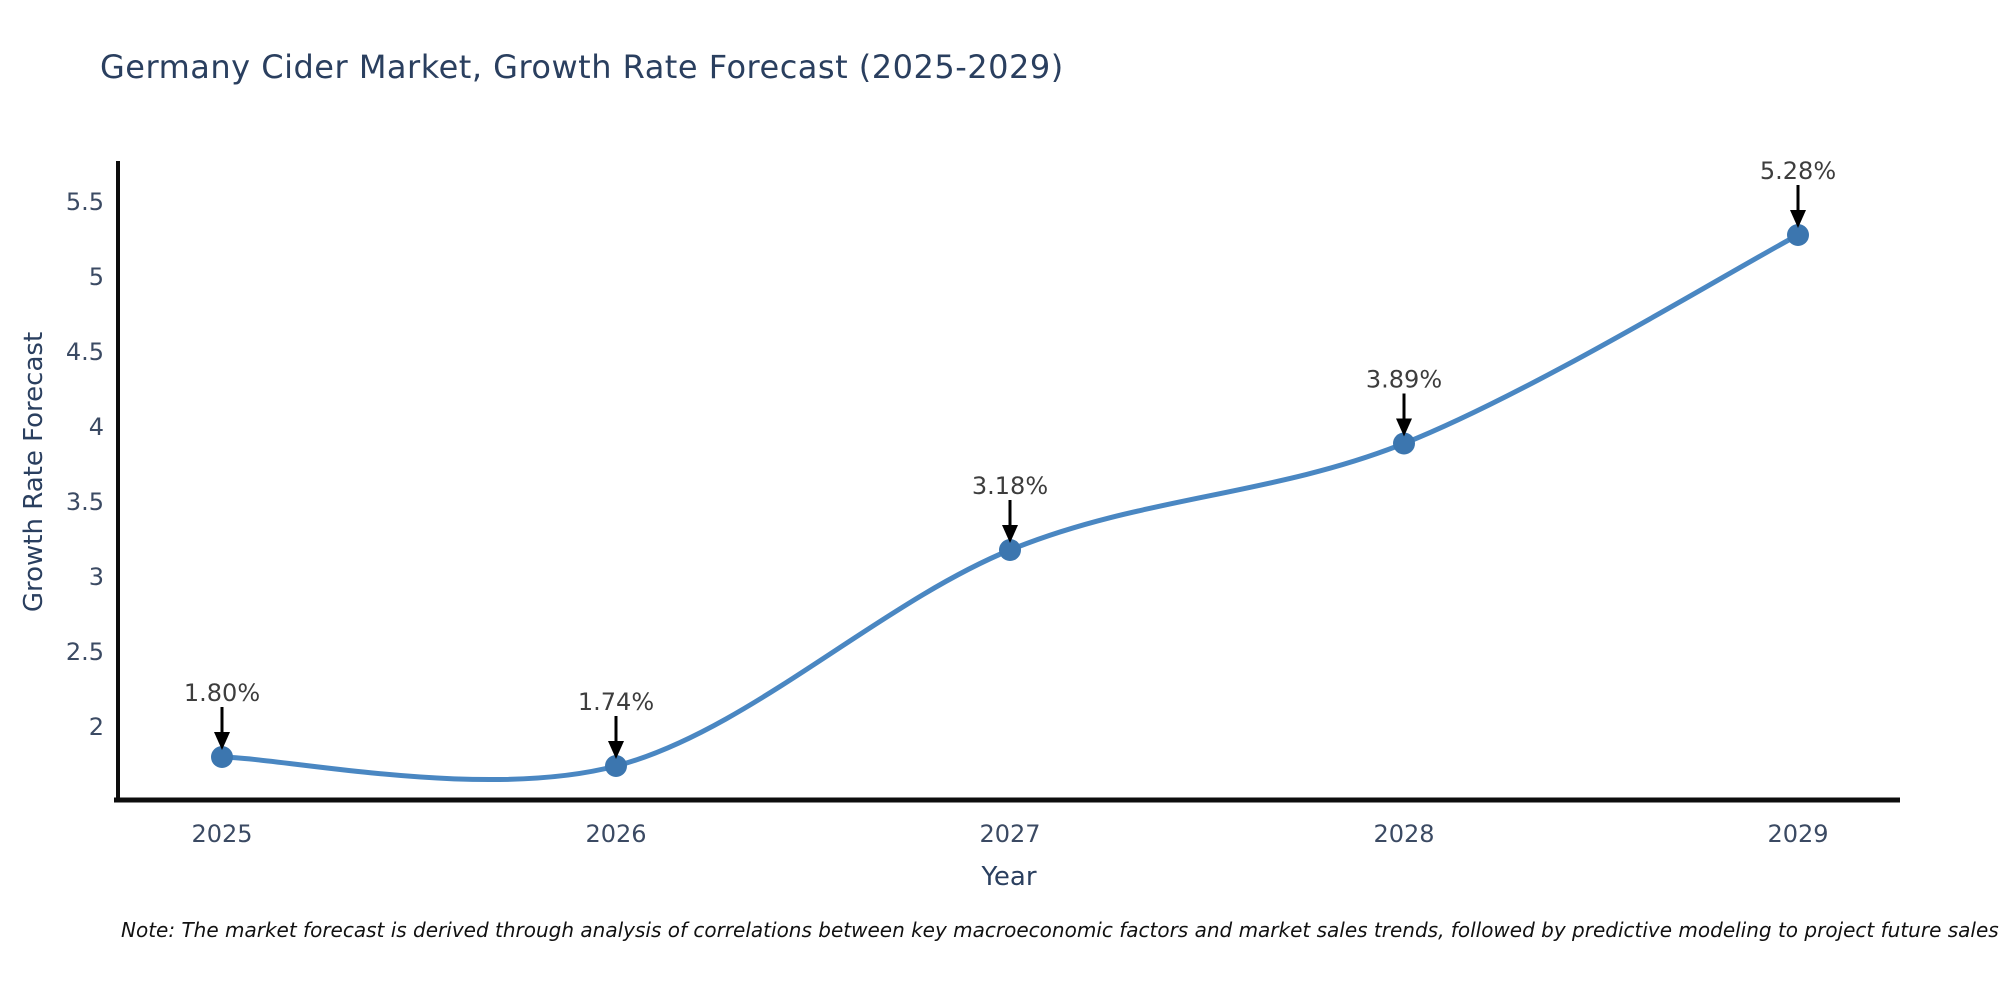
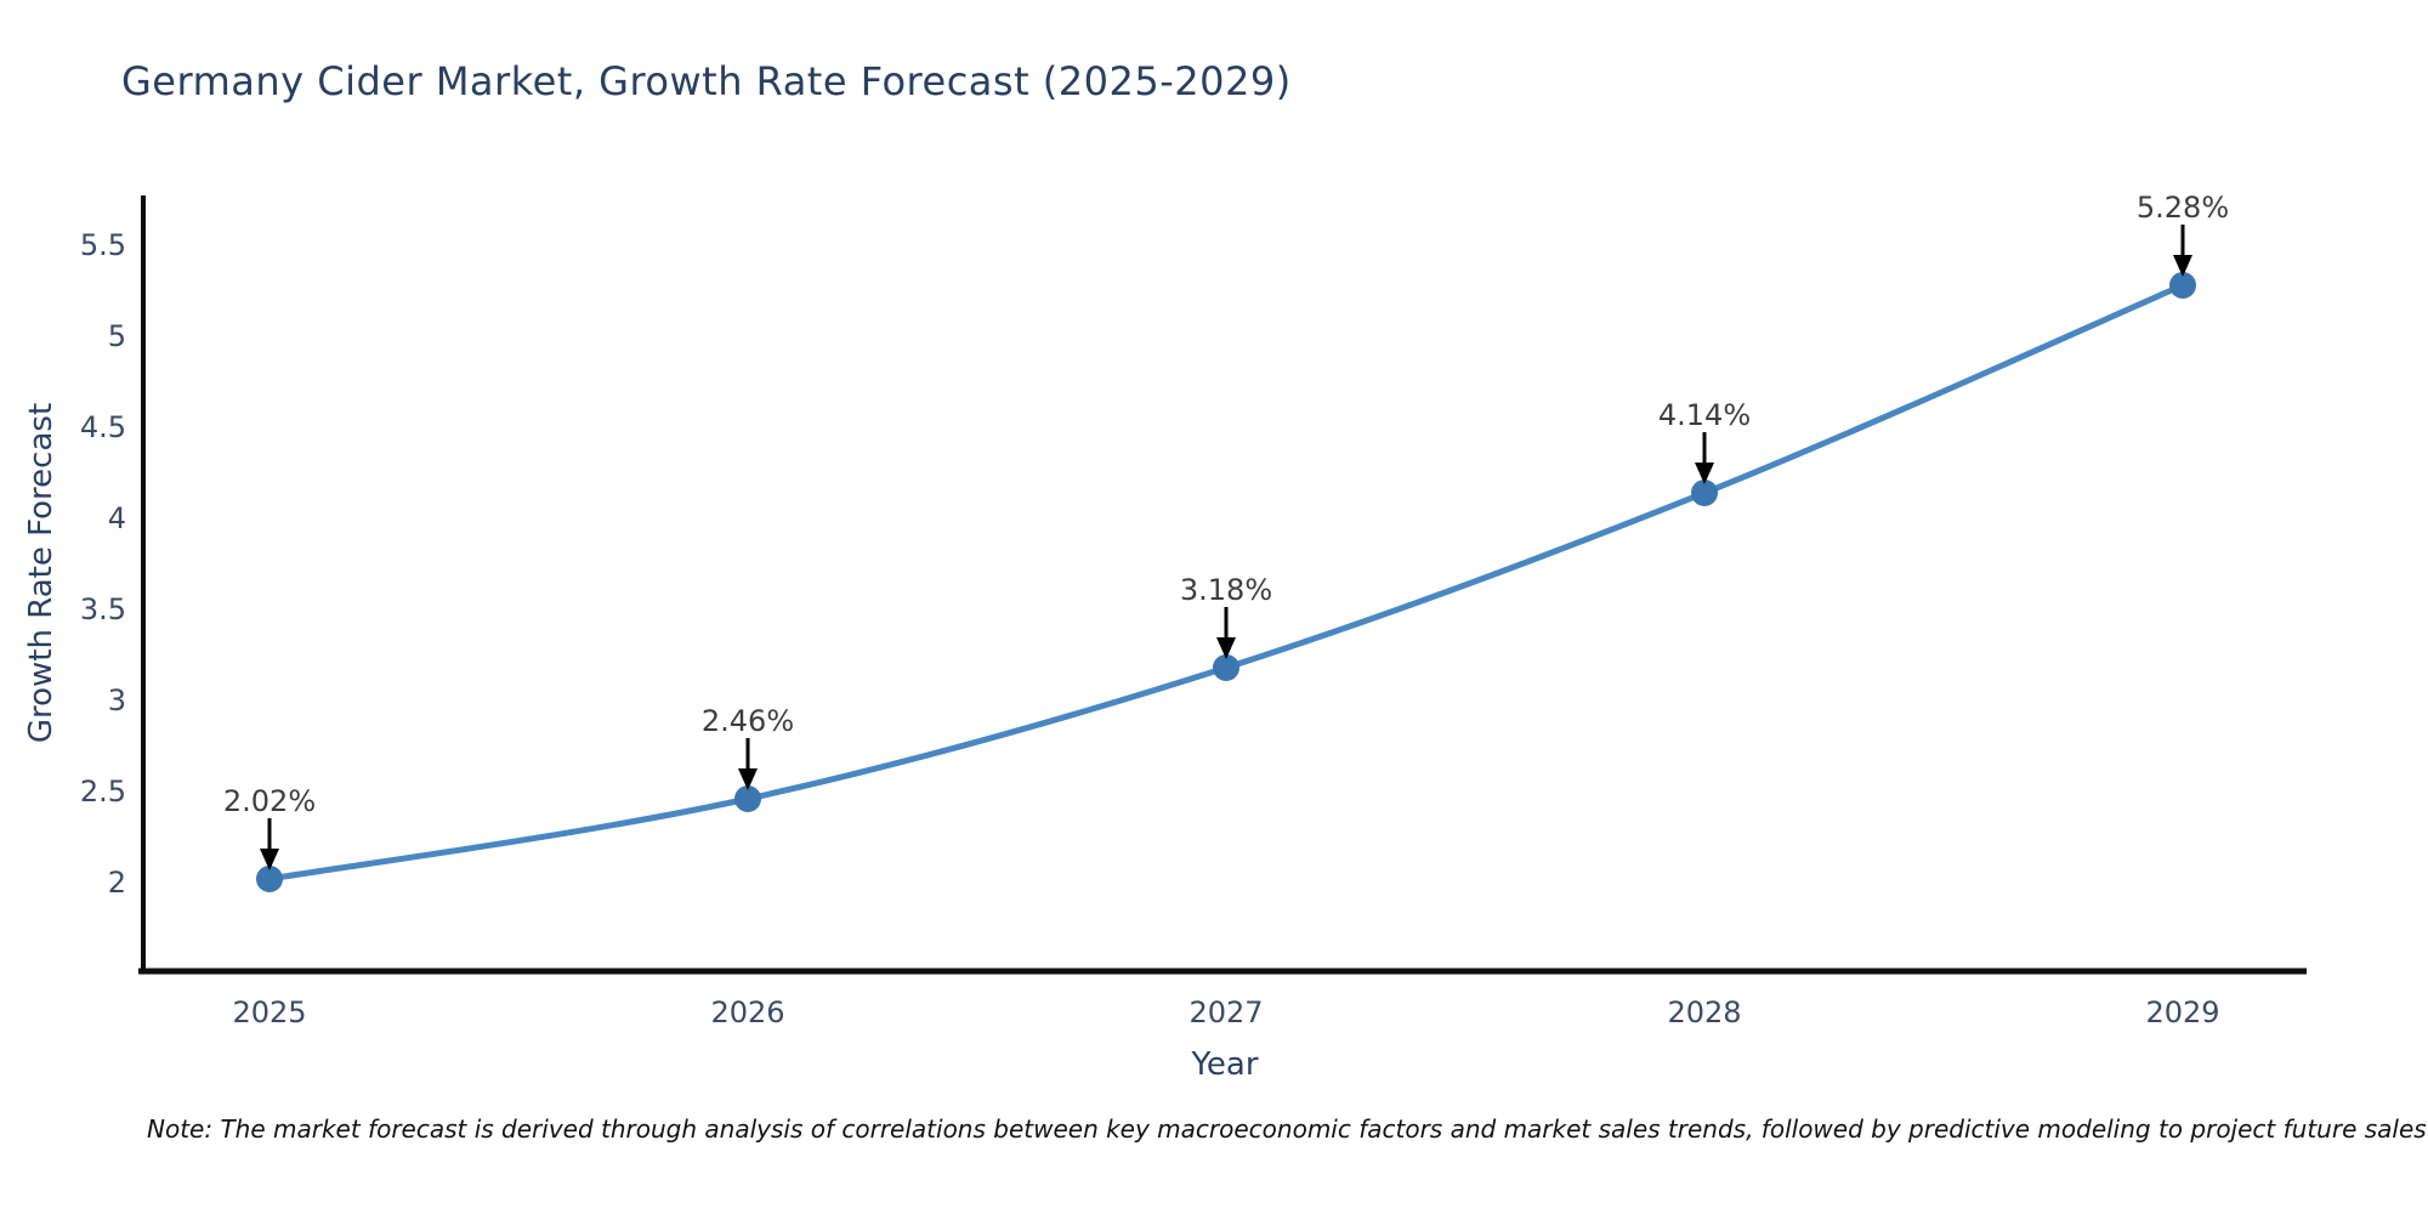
2025: 1.80% -> 2.02%
2026: 1.74% -> 2.46%
2028: 3.89% -> 4.14%
